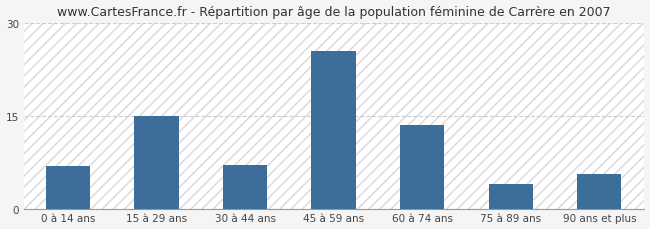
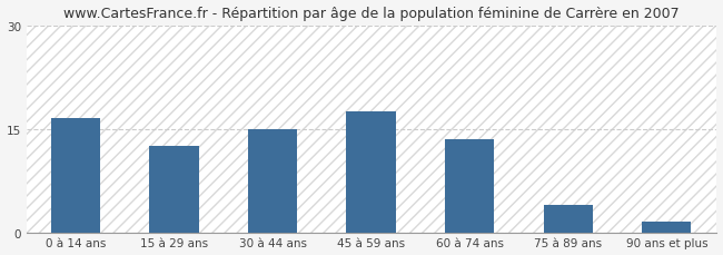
0 à 14 ans: 6.8 -> 16.5
15 à 29 ans: 15.0 -> 12.5
30 à 44 ans: 7.0 -> 15.0
45 à 59 ans: 25.4 -> 17.5
90 ans et plus: 5.6 -> 1.5
